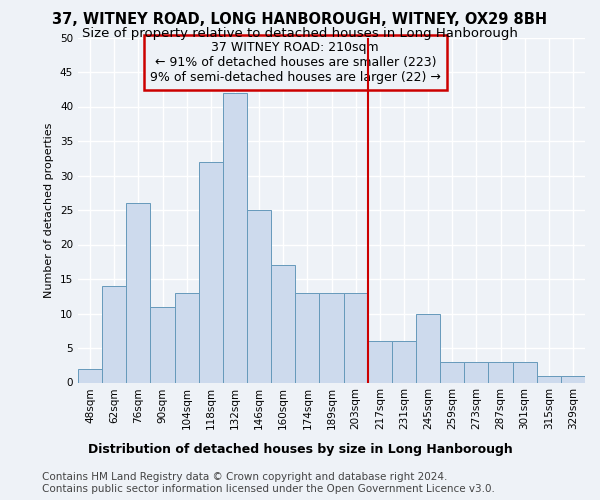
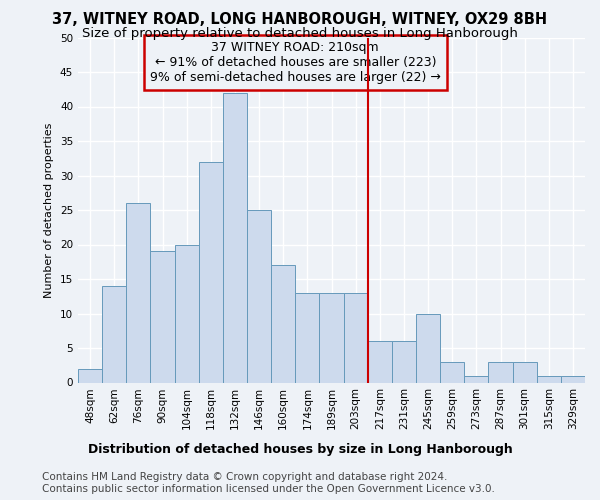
90sqm: 11 -> 19
104sqm: 13 -> 20
273sqm: 3 -> 1
